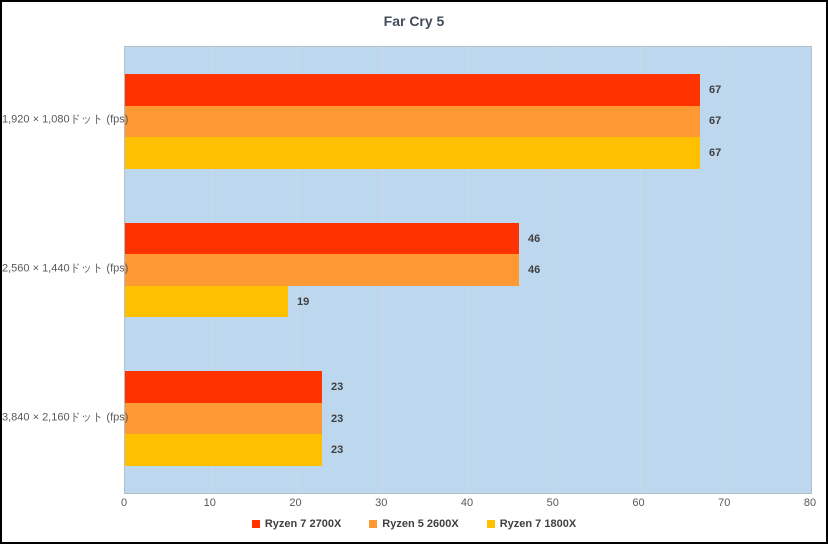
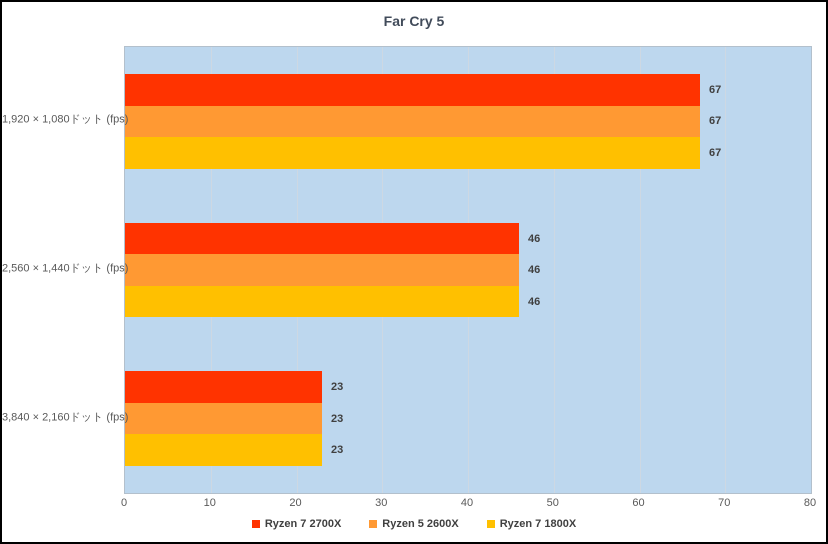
Ryzen 7 1800X/2,560 × 1,440ドット (fps): 19 -> 46
